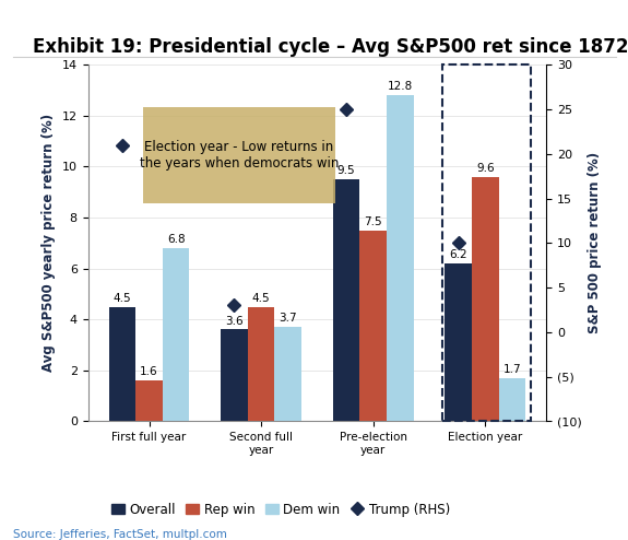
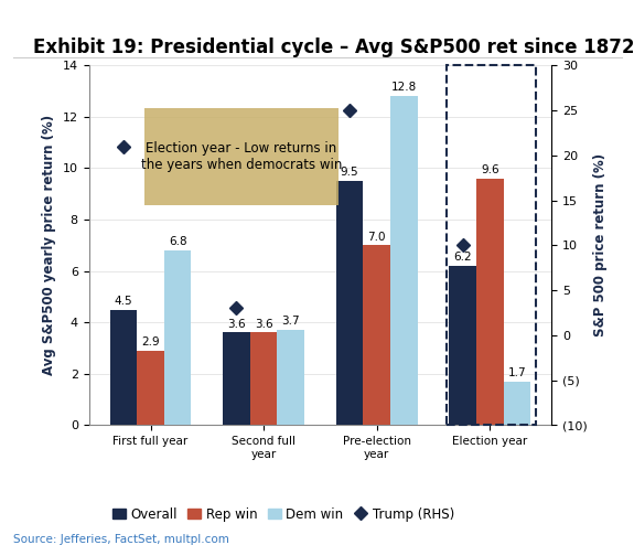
Rep win/First full year: 1.6 -> 2.9
Rep win/Second full year: 4.5 -> 3.6
Rep win/Pre-election year: 7.5 -> 7.0
